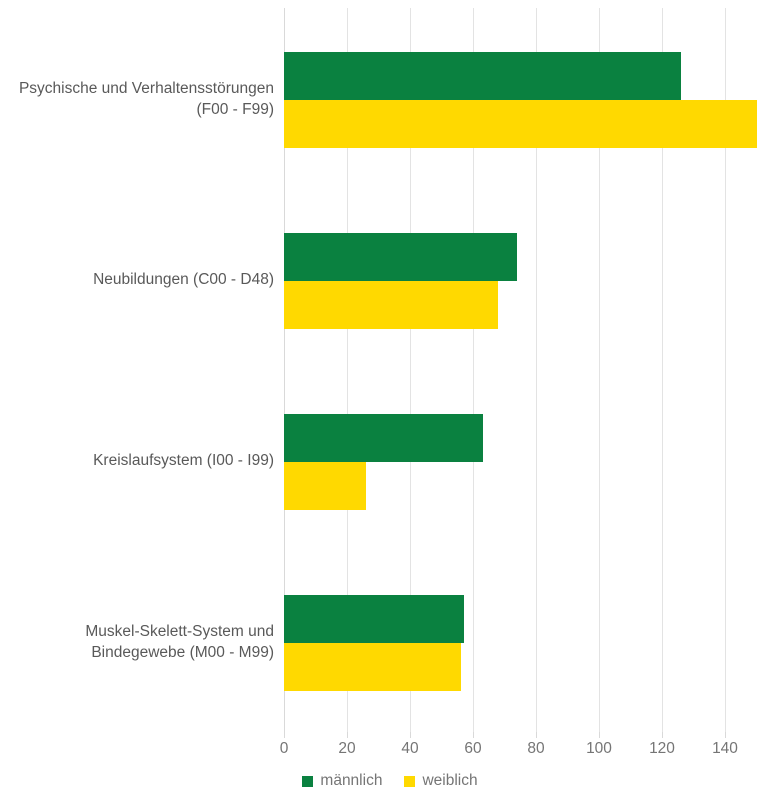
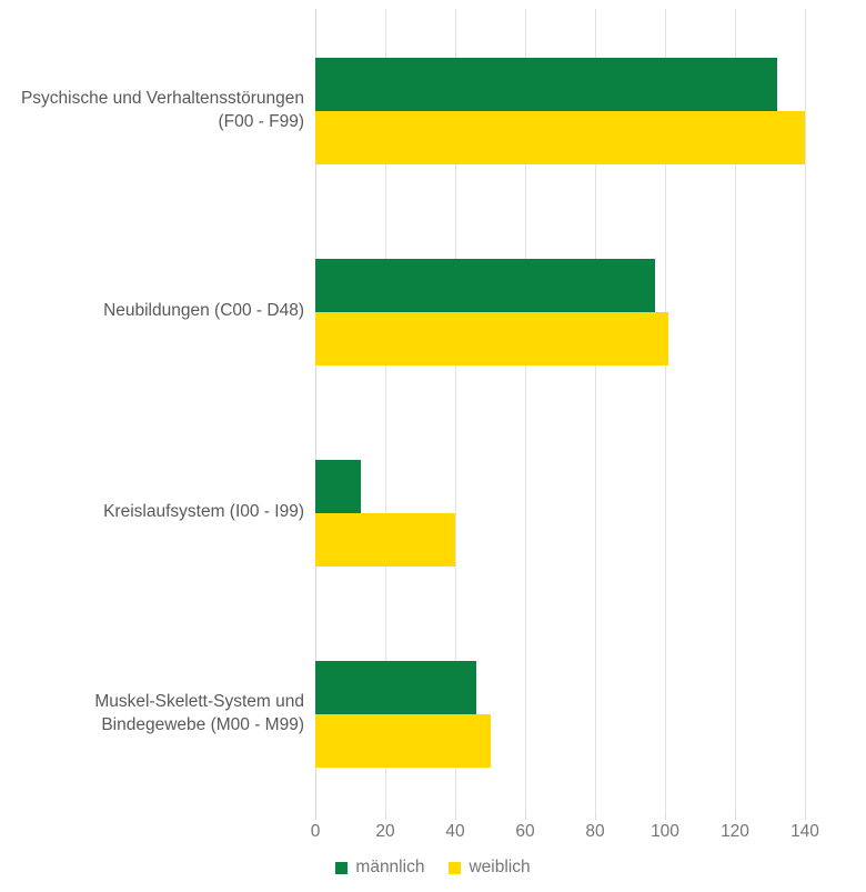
männlich/Psychische und Verhaltensstörungen (F00 - F99): 126 -> 132
weiblich/Psychische und Verhaltensstörungen (F00 - F99): 150 -> 140
männlich/Neubildungen (C00 - D48): 74 -> 97
weiblich/Neubildungen (C00 - D48): 68 -> 101
männlich/Kreislaufsystem (I00 - I99): 63 -> 13
weiblich/Kreislaufsystem (I00 - I99): 26 -> 40
männlich/Muskel-Skelett-System und Bindegewebe (M00 - M99): 57 -> 46
weiblich/Muskel-Skelett-System und Bindegewebe (M00 - M99): 56 -> 50
